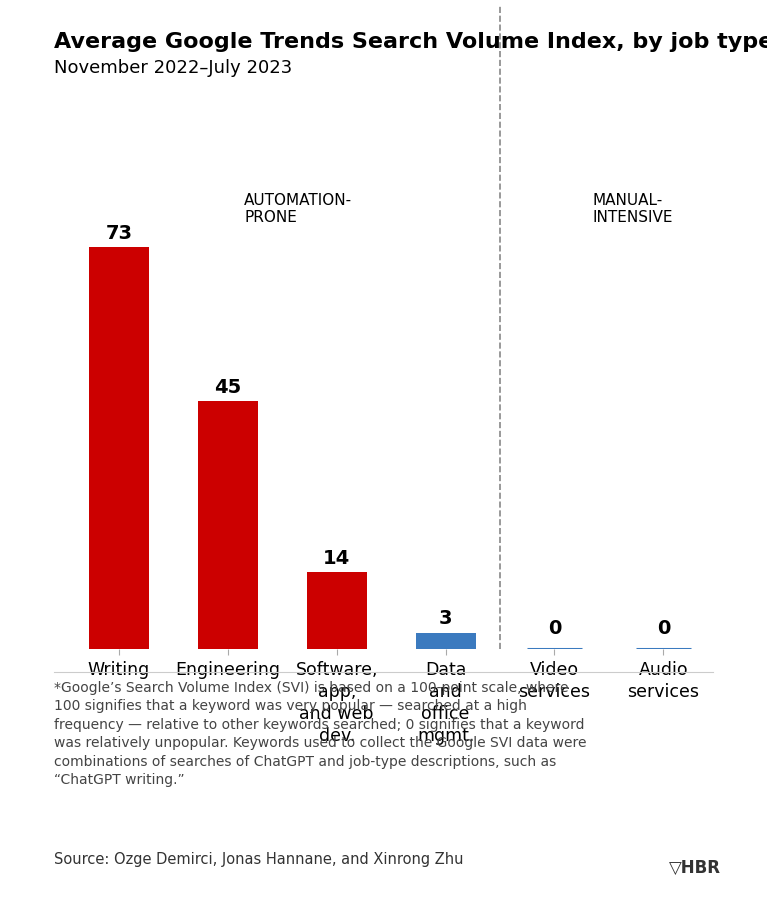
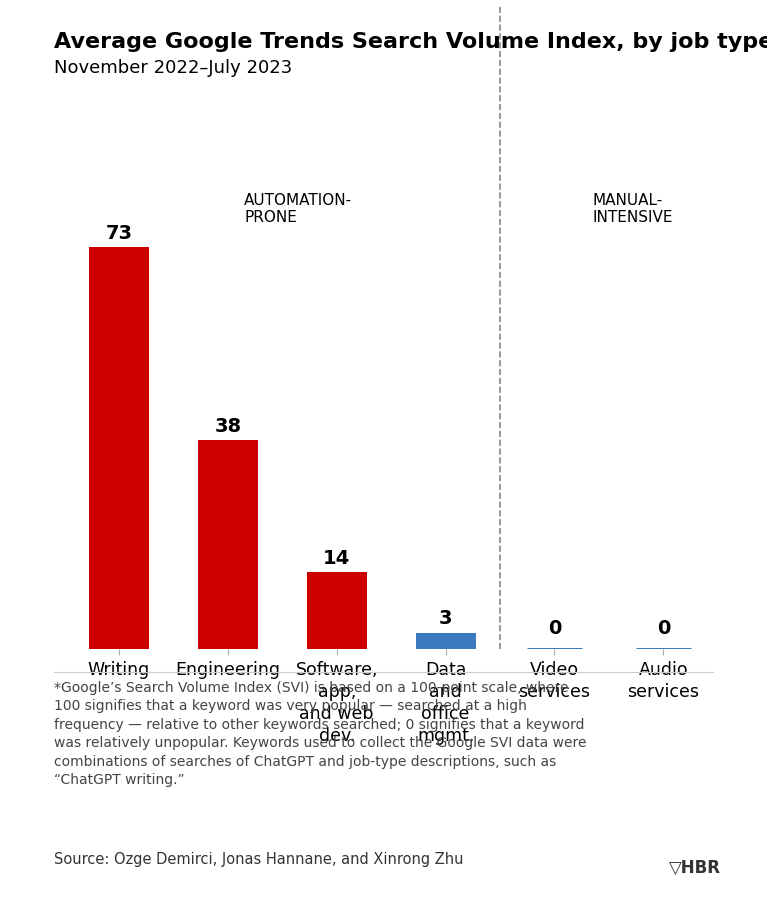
Engineering: 45 -> 38
